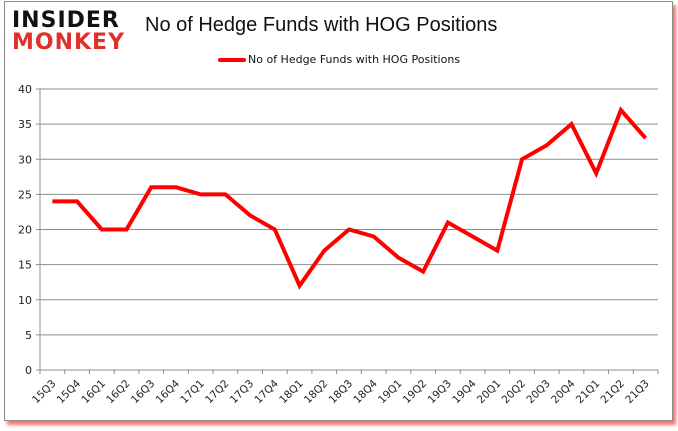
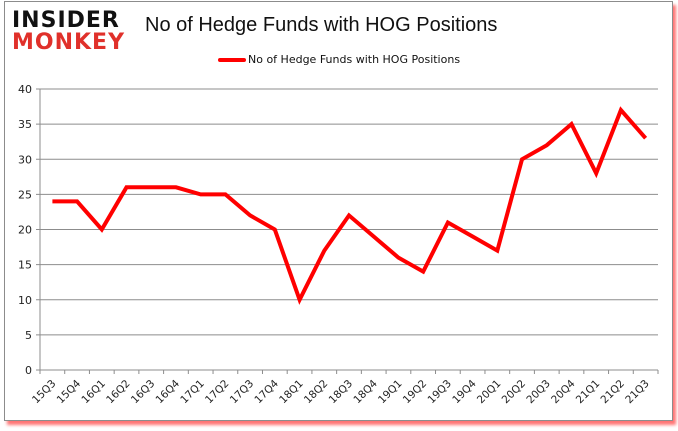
16Q2: 20 -> 26
18Q1: 12 -> 10
18Q3: 20 -> 22
